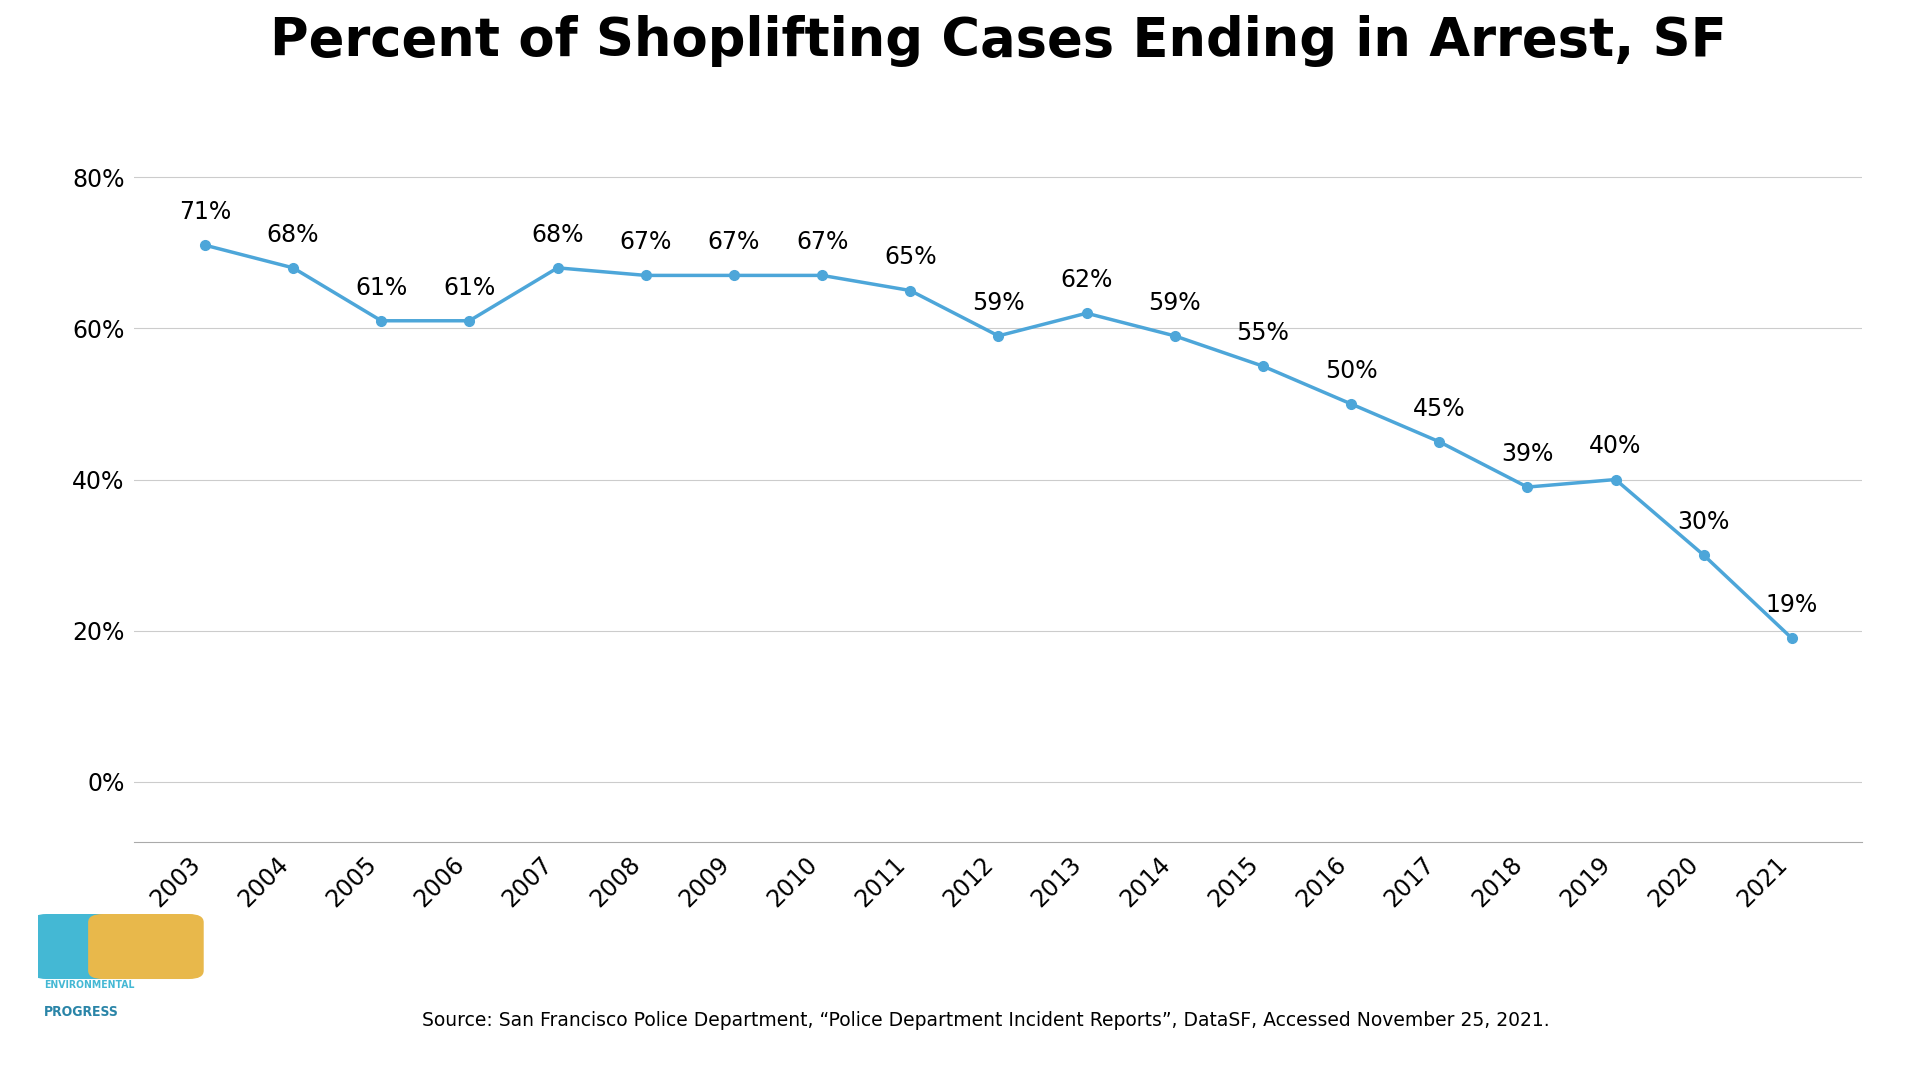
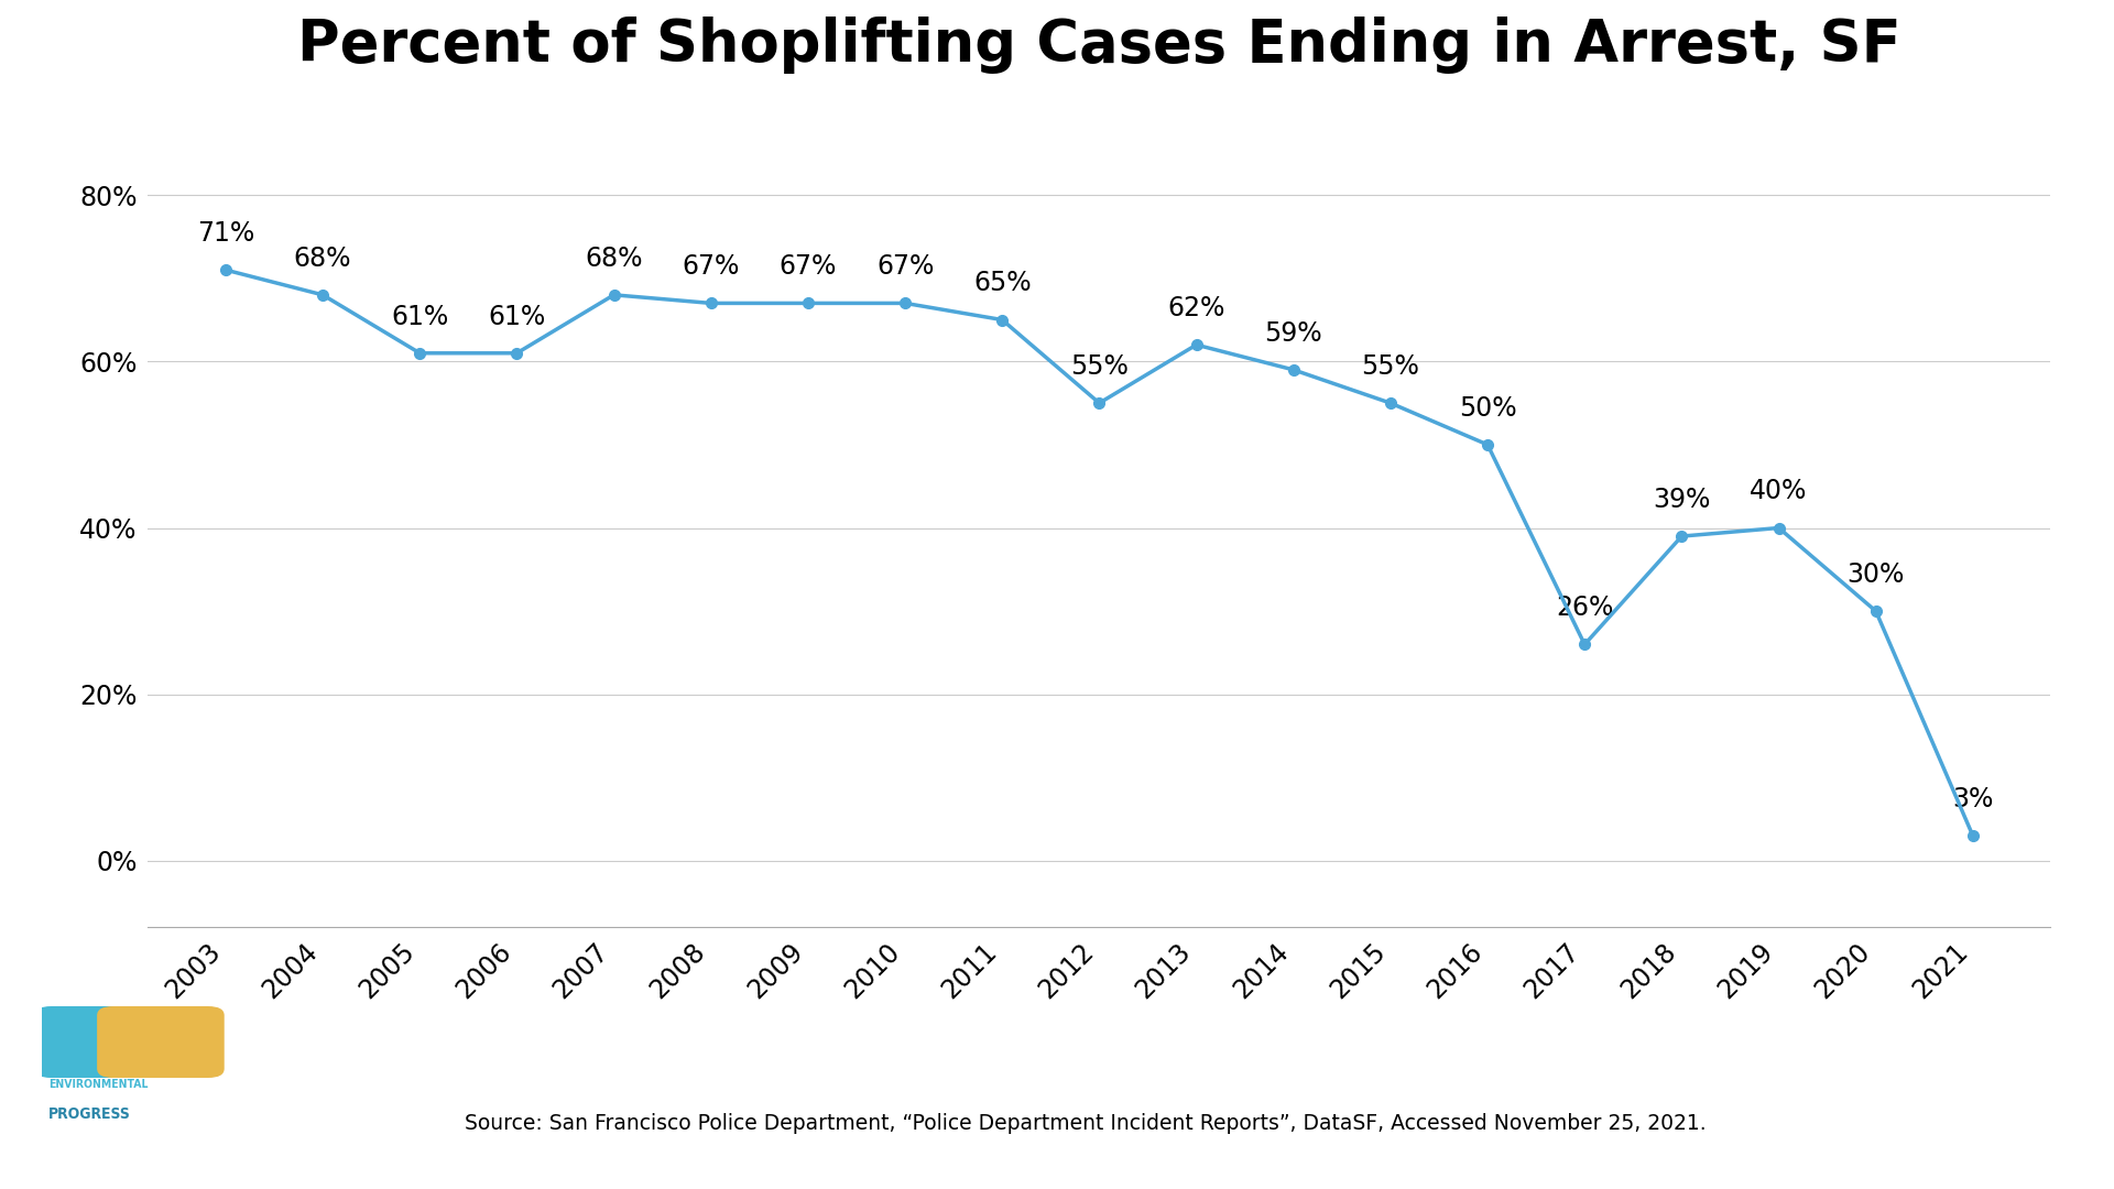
2012: 59% -> 55%
2017: 45% -> 26%
2021: 19% -> 3%
